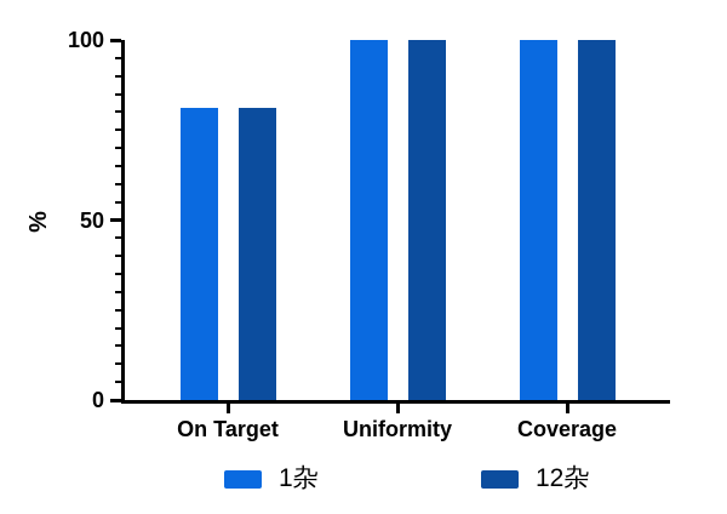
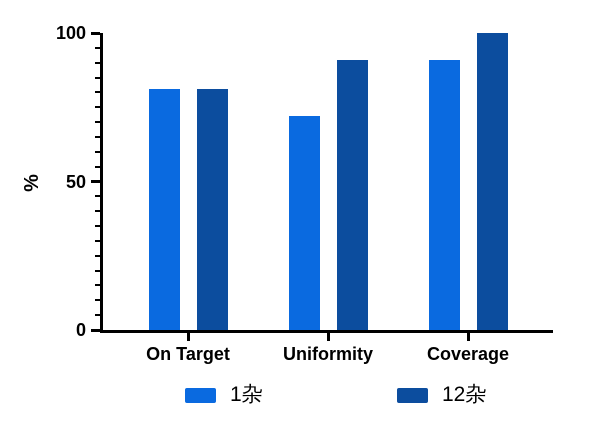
1杂/Uniformity: 100 -> 72
12杂/Uniformity: 100 -> 91
1杂/Coverage: 100 -> 91
